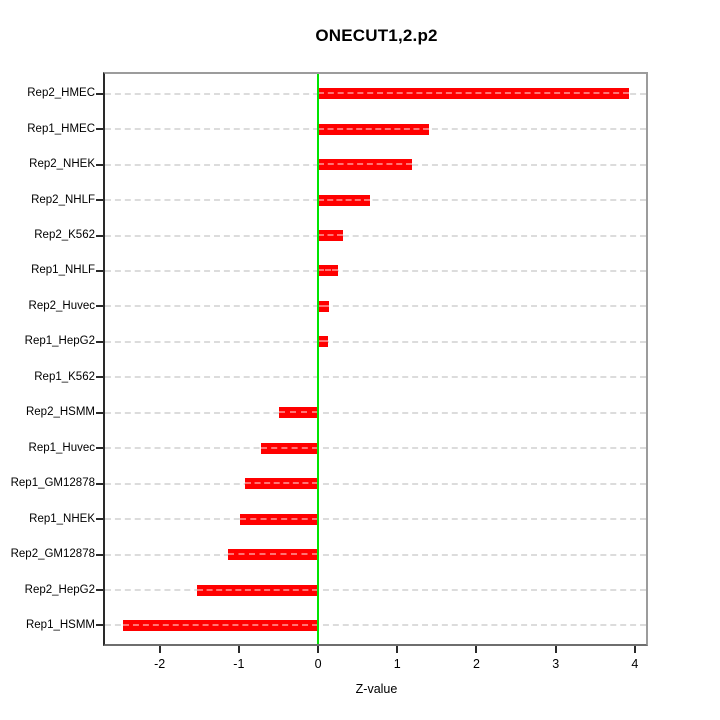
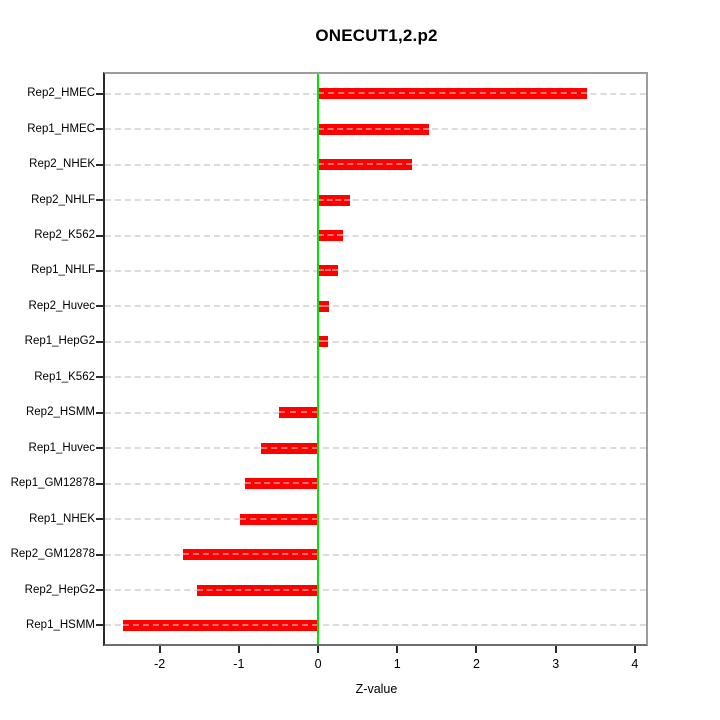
Rep2_HMEC: 3.9 -> 3.4
Rep2_NHLF: 0.7 -> 0.4
Rep2_GM12878: -1.1 -> -1.7
